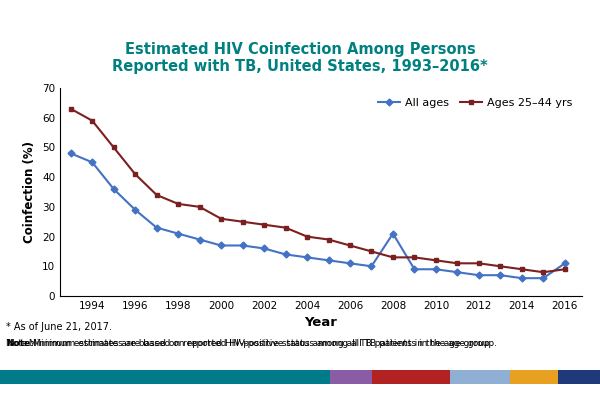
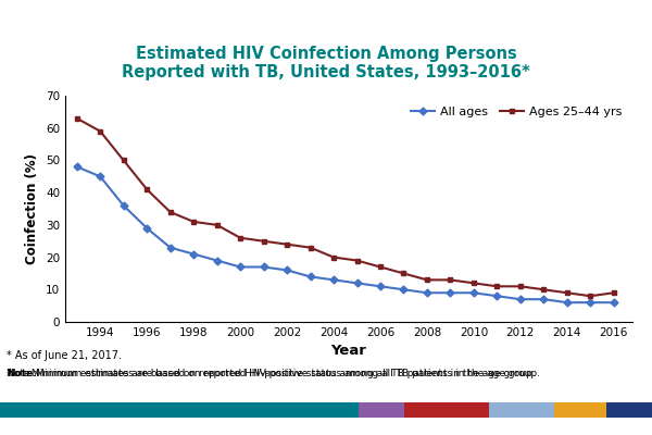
All ages/2008: 21 -> 9
All ages/2016: 11 -> 6
